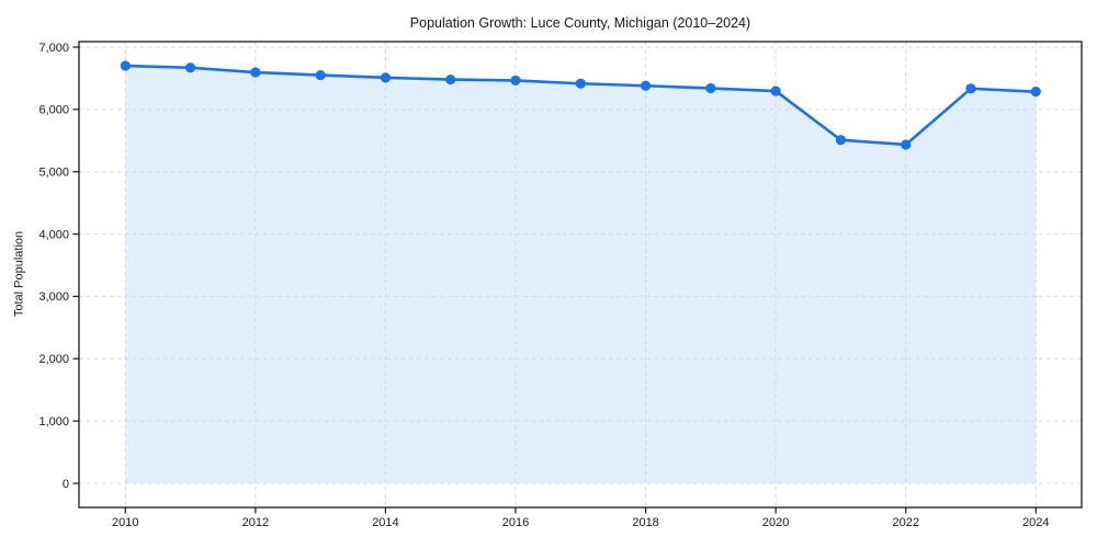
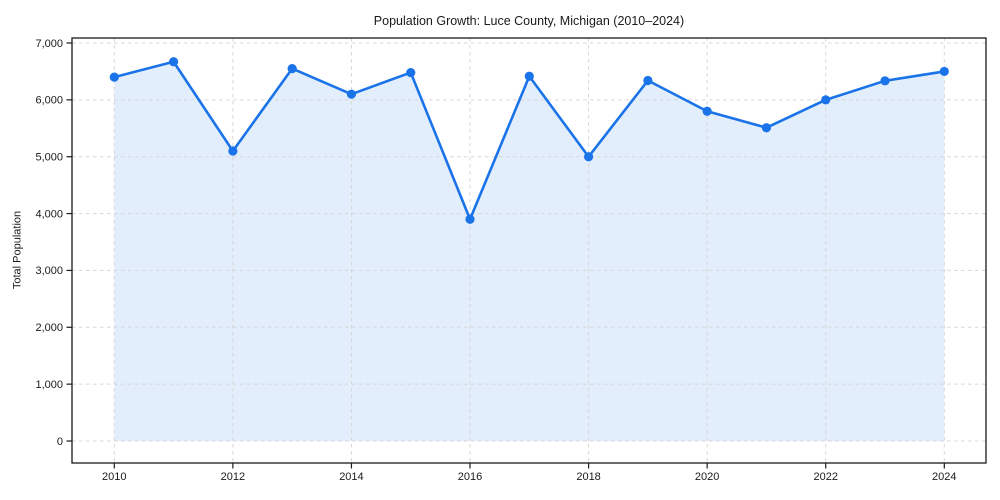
2010: 6700 -> 6400
2012: 6600 -> 5100
2014: 6500 -> 6100
2016: 6500 -> 3900
2018: 6400 -> 5000
2020: 6300 -> 5800
2022: 5400 -> 6000
2024: 6300 -> 6500
